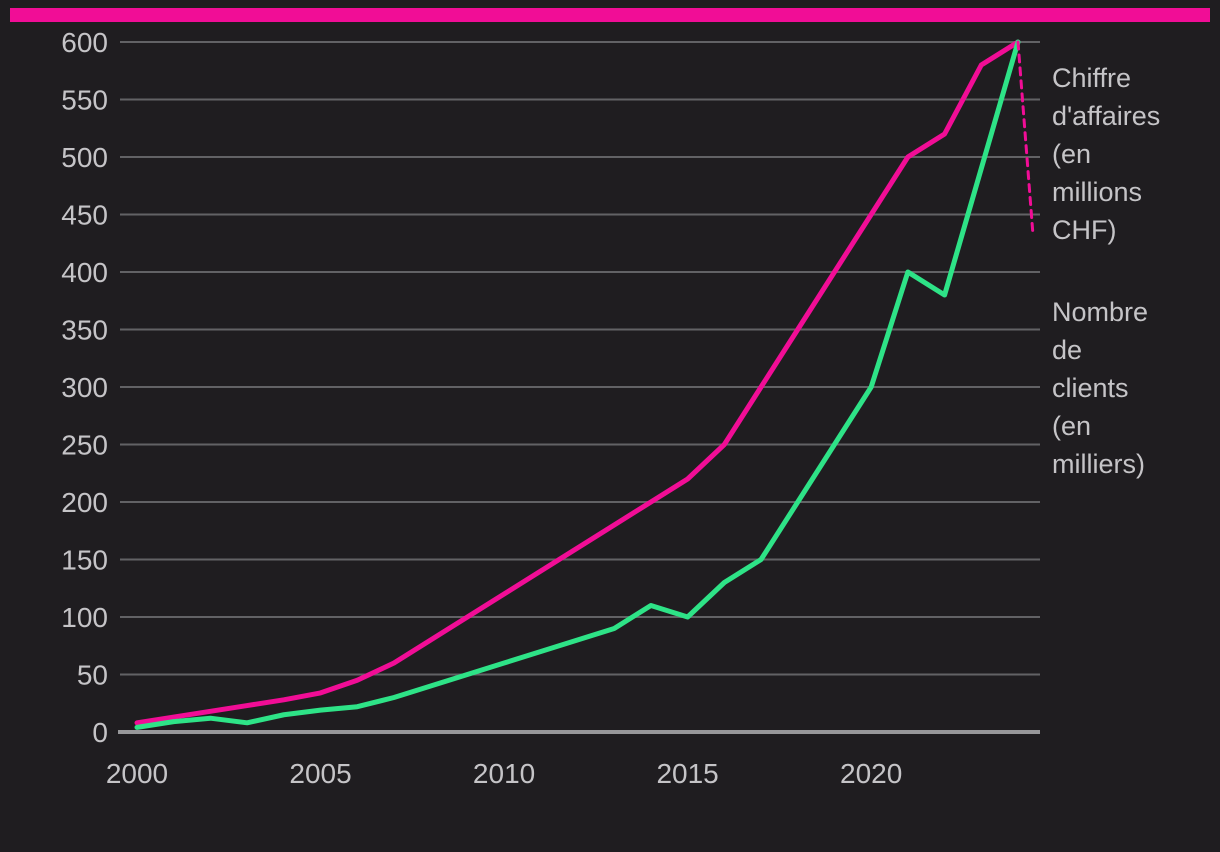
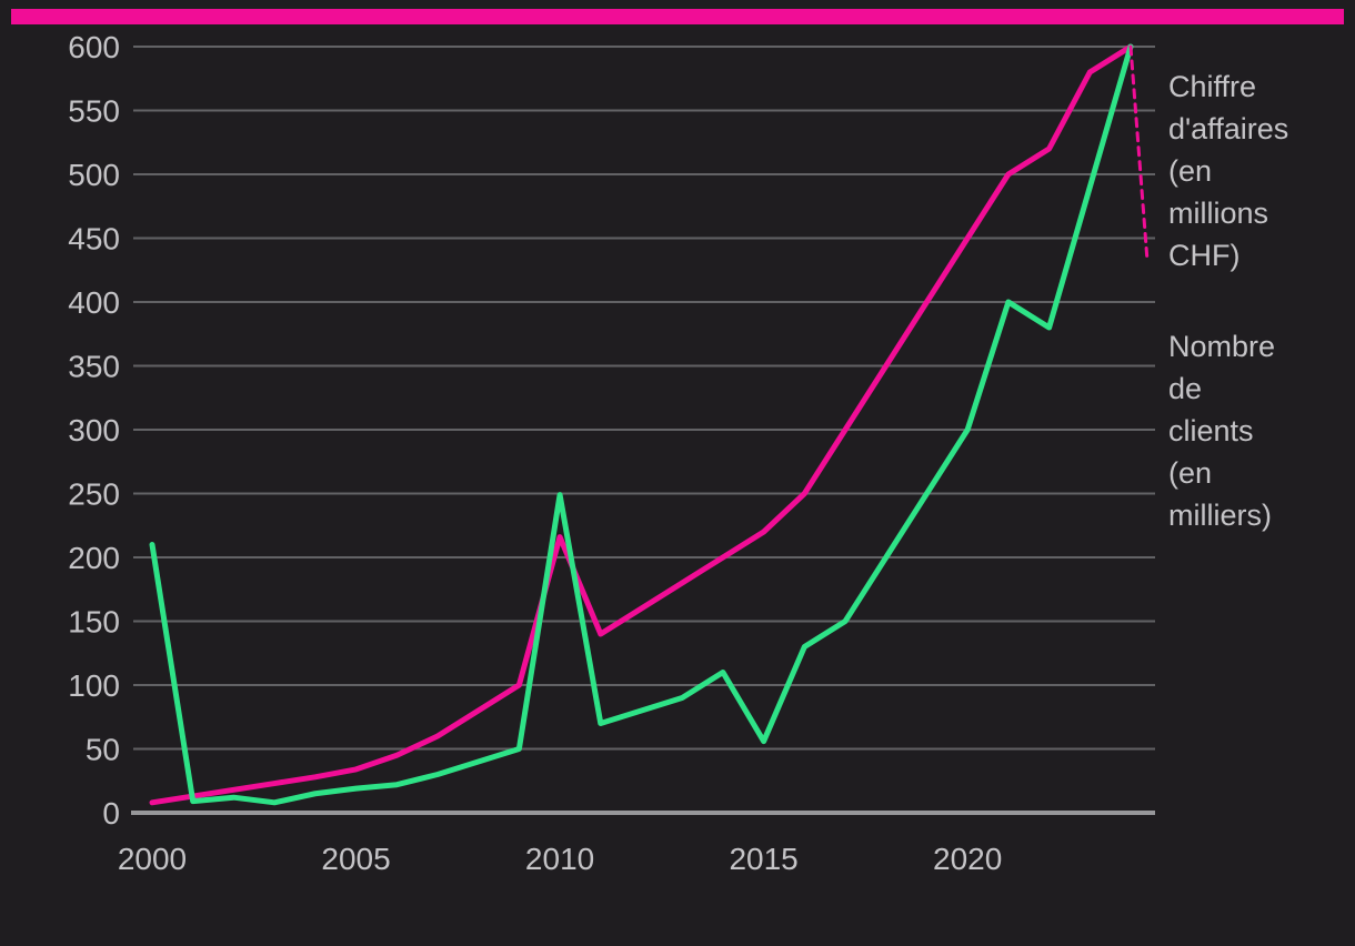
Nombre de clients (en milliers)/2000: 4 -> 210
Chiffre d'affaires (en millions CHF)/2010: 120 -> 216
Nombre de clients (en milliers)/2010: 60 -> 249
Nombre de clients (en milliers)/2015: 100 -> 56
